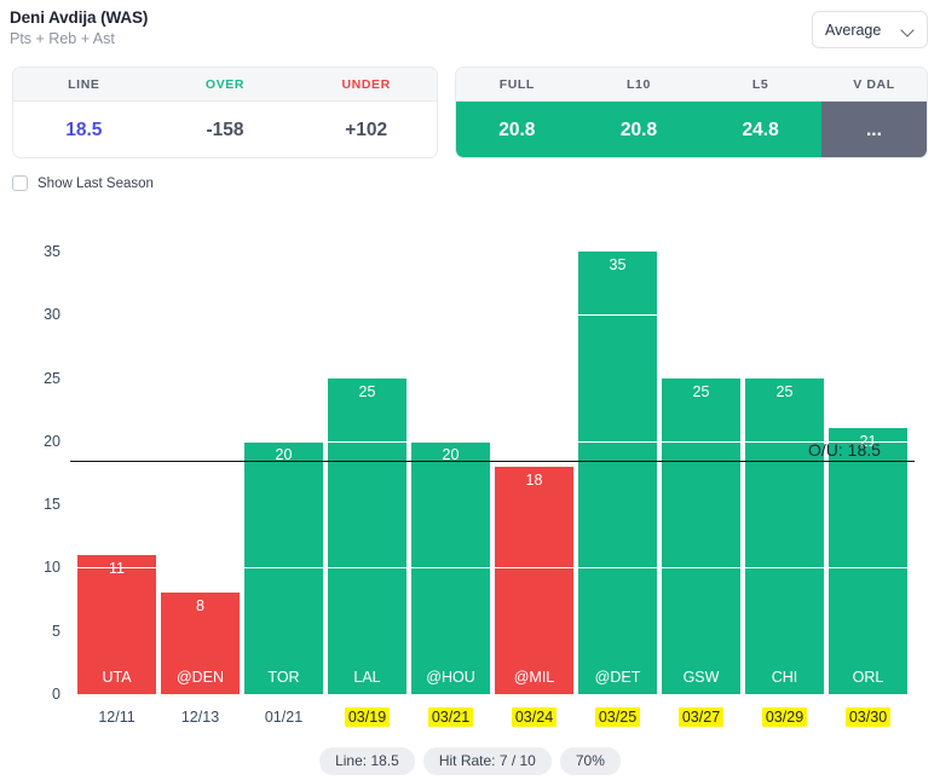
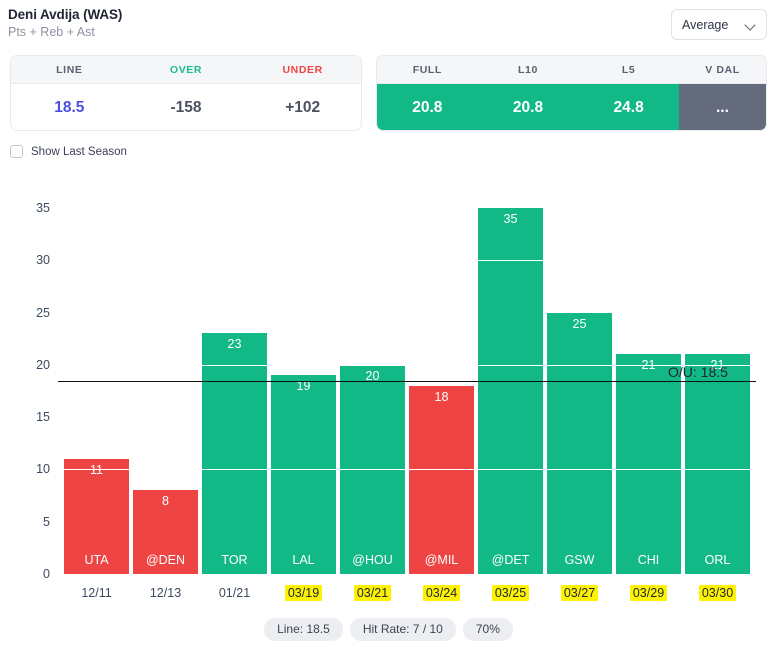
01/21: 20 -> 23
03/19: 25 -> 19
03/29: 25 -> 21
